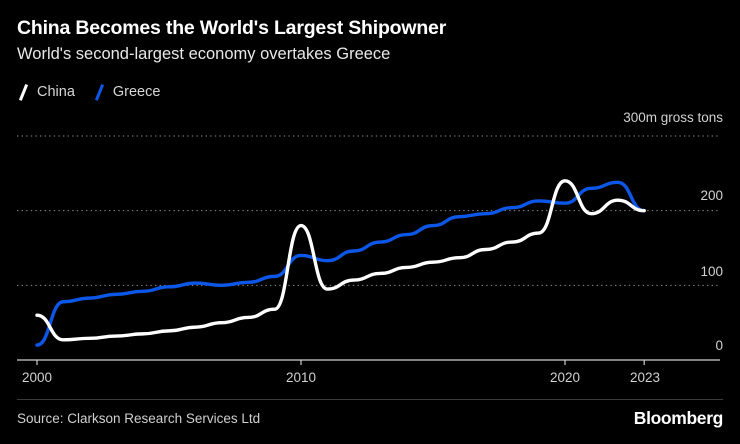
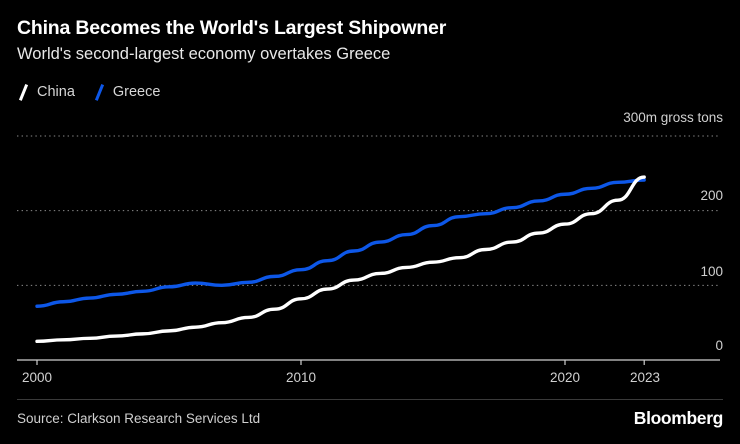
Greece/2000: 20 -> 70
China/2000: 60 -> 20
Greece/2010: 140 -> 120
China/2010: 180 -> 80
Greece/2020: 210 -> 220
China/2020: 240 -> 180
Greece/2023: 200 -> 240
China/2023: 200 -> 240
